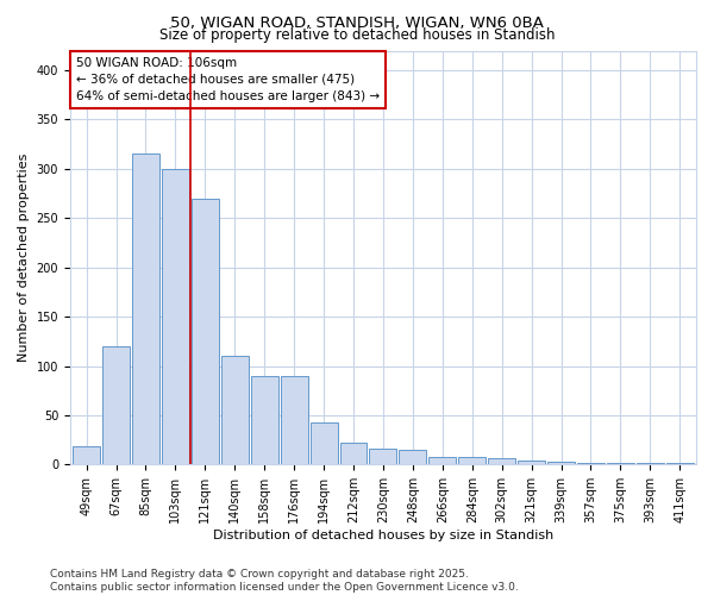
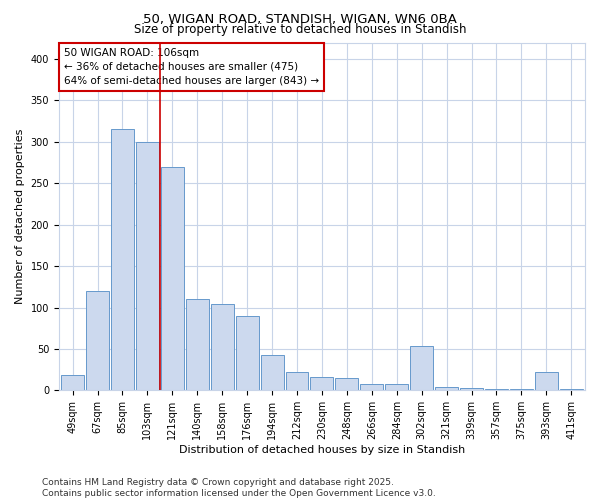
158sqm: 90 -> 104
302sqm: 7 -> 54
393sqm: 2 -> 22
